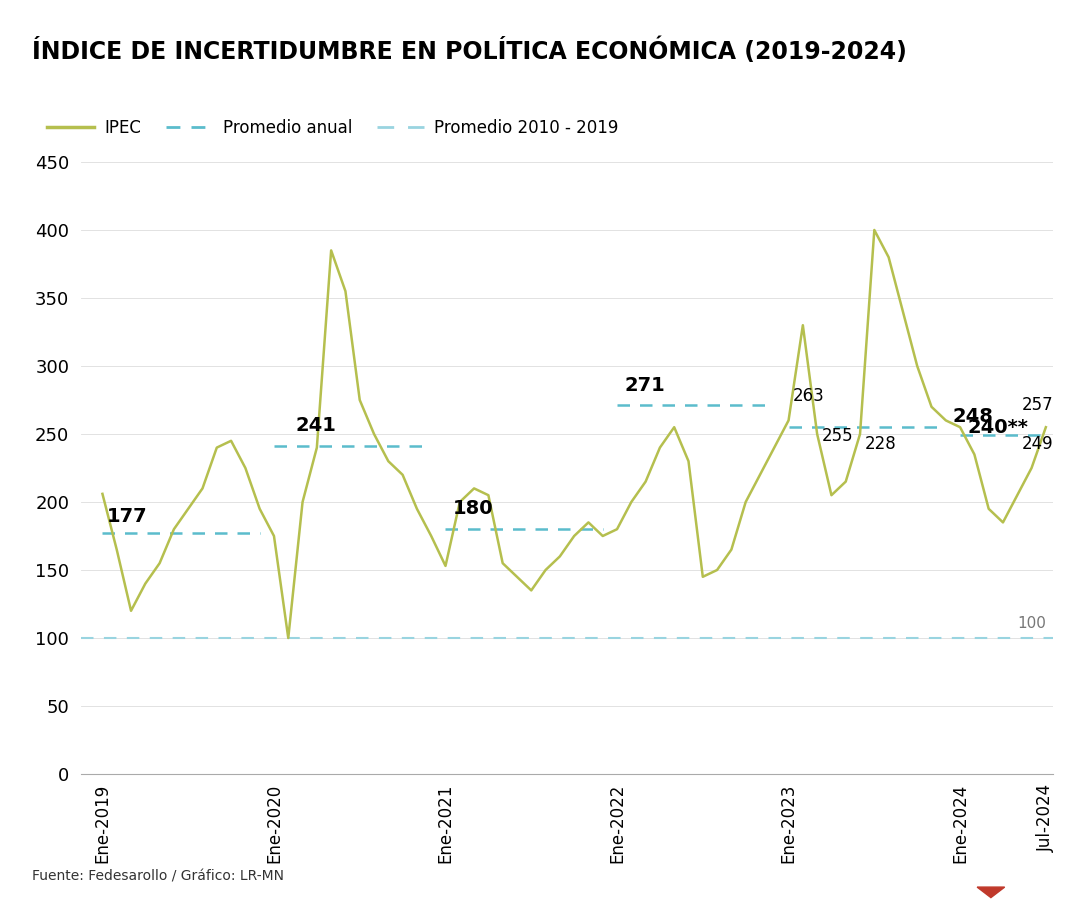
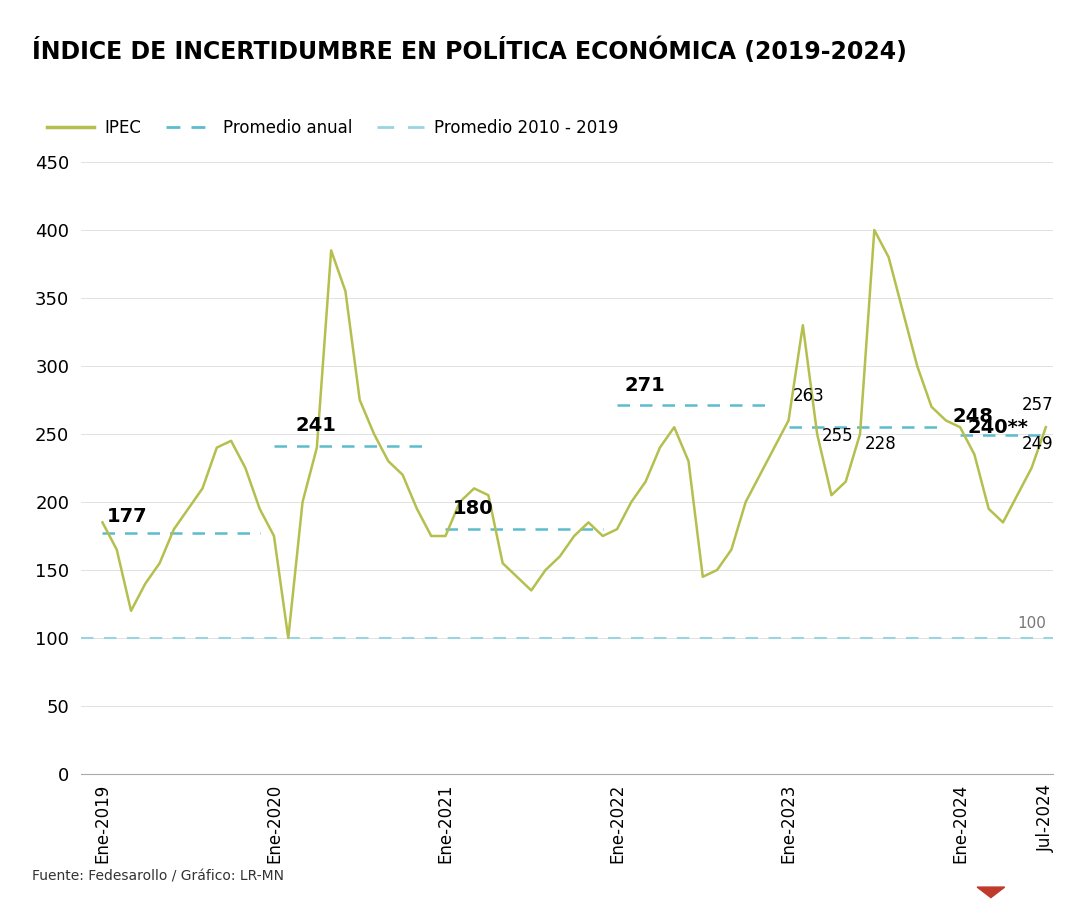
Ene-2019: 206 -> 185
Ene-2021: 153 -> 175
